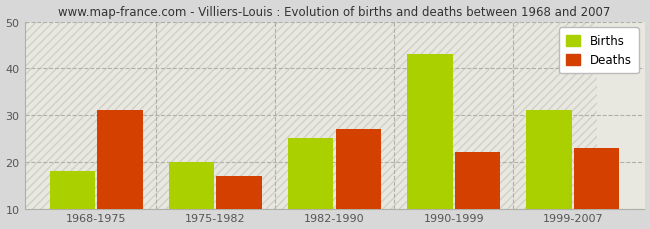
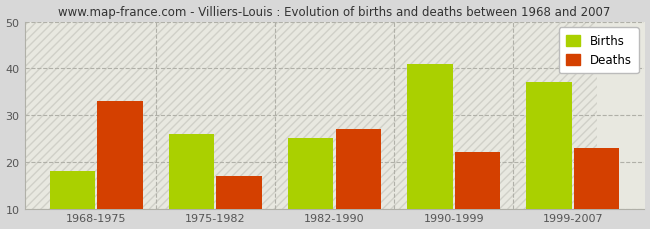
Deaths/1968-1975: 31 -> 33
Births/1975-1982: 20 -> 26
Births/1990-1999: 43 -> 41
Births/1999-2007: 31 -> 37
